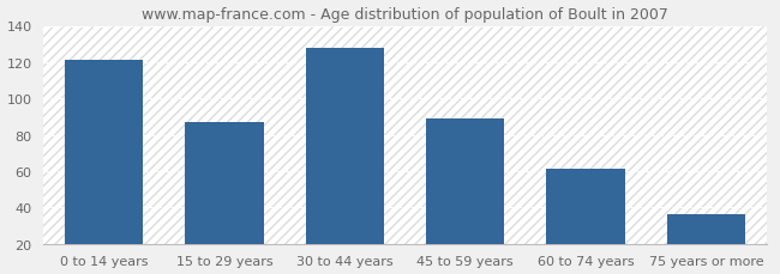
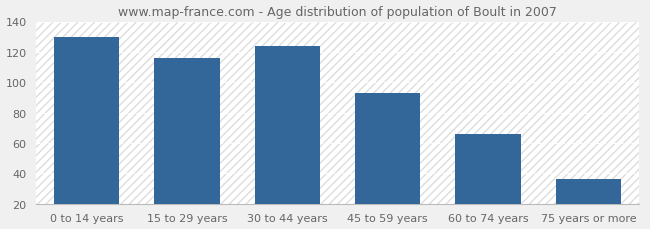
0 to 14 years: 121 -> 130
15 to 29 years: 87 -> 116
30 to 44 years: 128 -> 124
45 to 59 years: 89 -> 93
60 to 74 years: 61 -> 66
